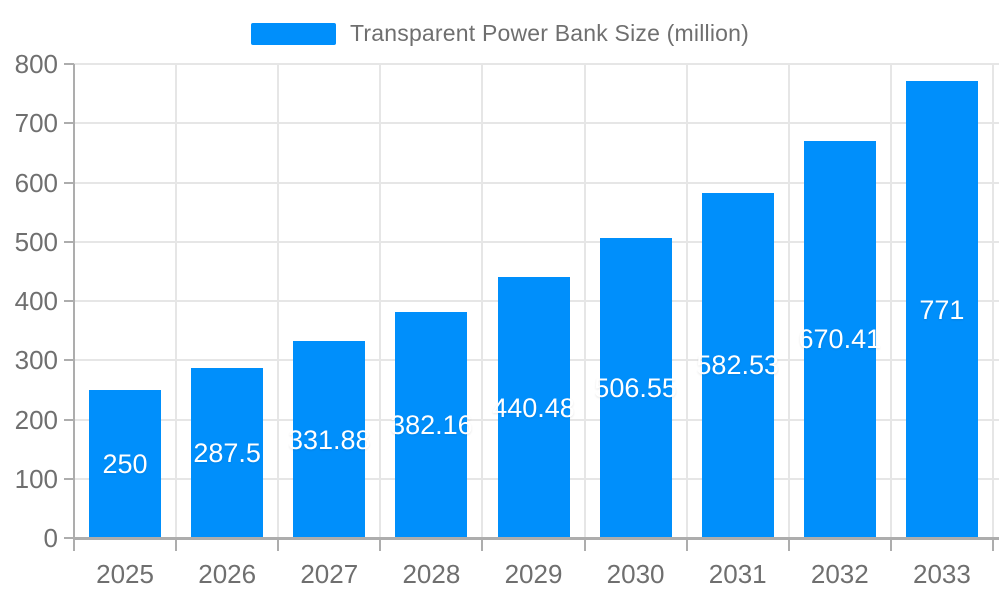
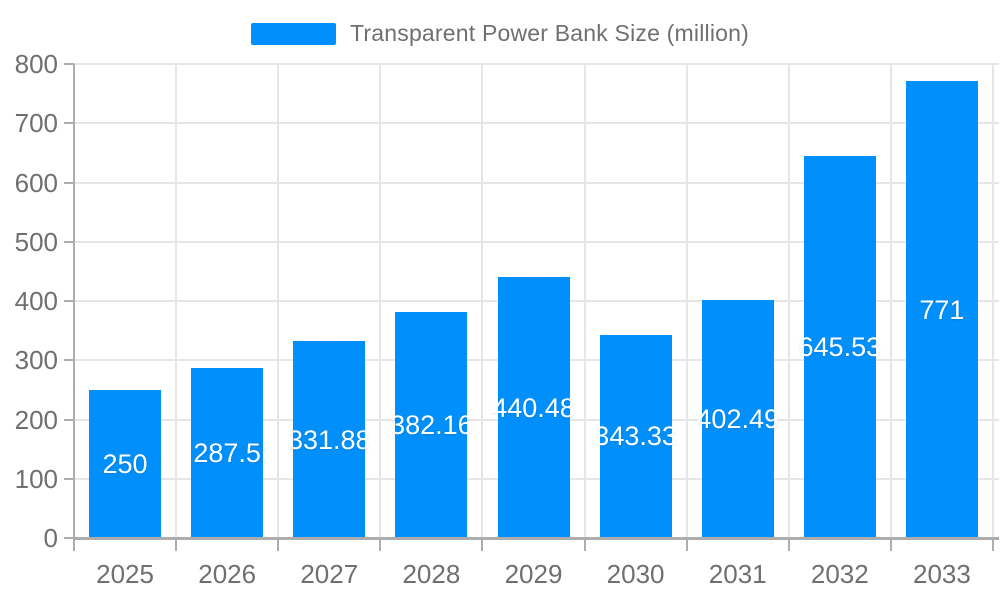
2030: 506.55 -> 343.33
2031: 582.53 -> 402.49
2032: 670.41 -> 645.53
